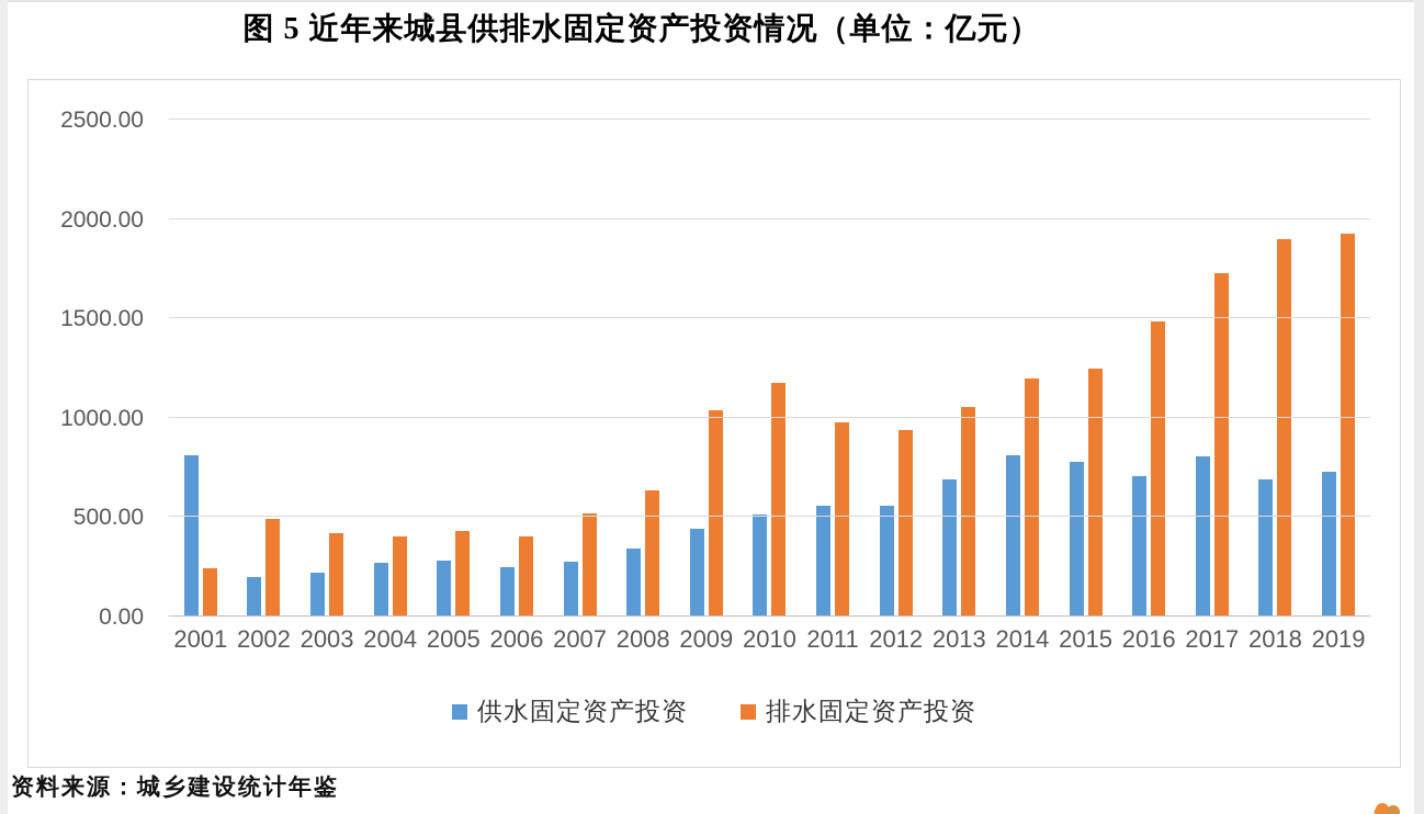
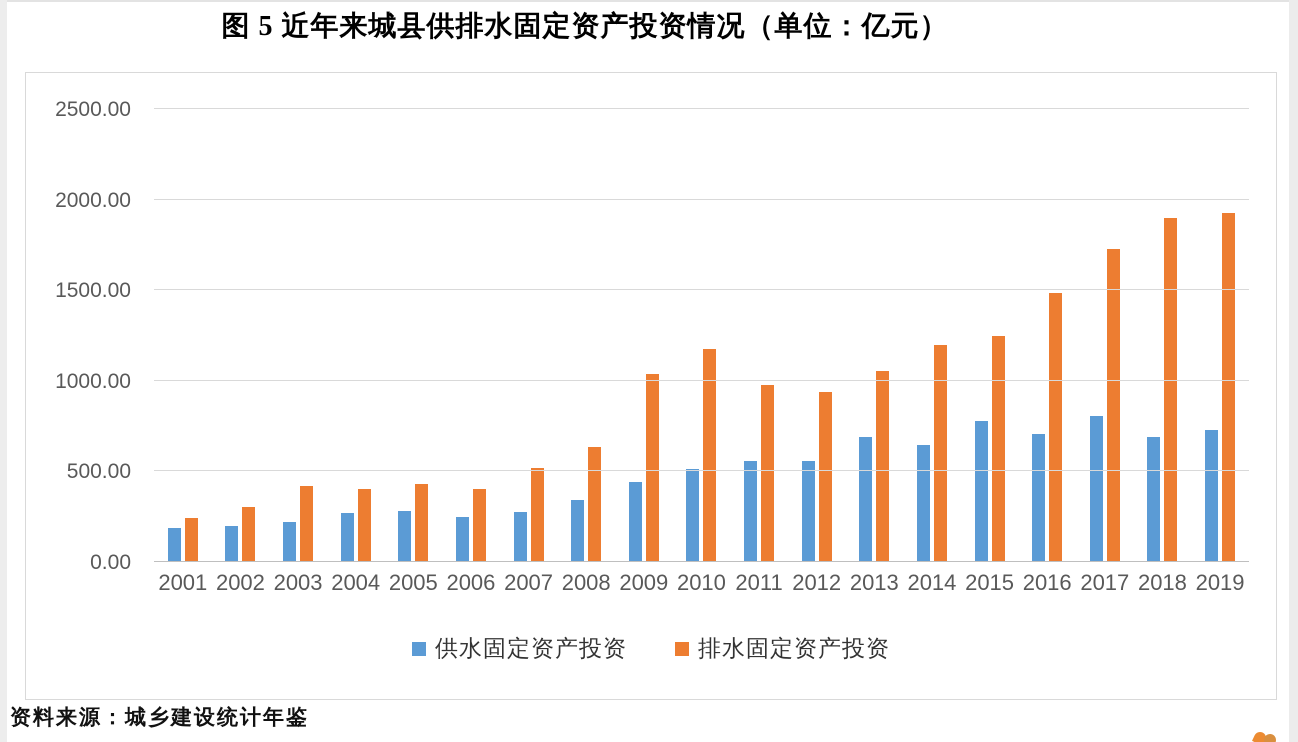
供水固定资产投资/2001: 810 -> 190
排水固定资产投资/2002: 490 -> 310
供水固定资产投资/2014: 810 -> 650
